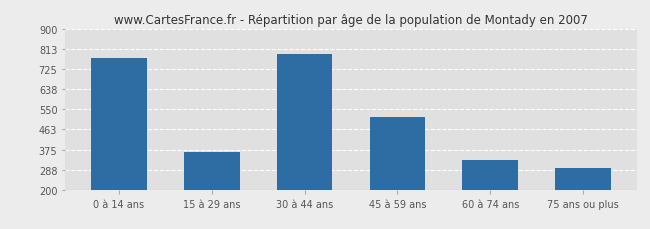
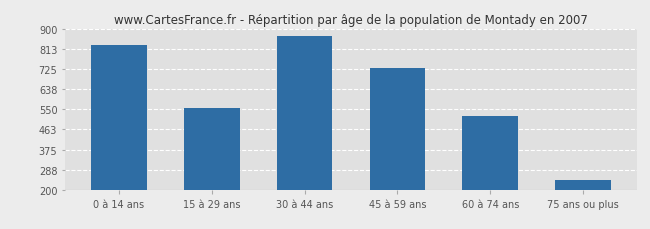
0 à 14 ans: 775 -> 830
15 à 29 ans: 365 -> 557
30 à 44 ans: 790 -> 868
45 à 59 ans: 515 -> 730
60 à 74 ans: 330 -> 522
75 ans ou plus: 295 -> 245
